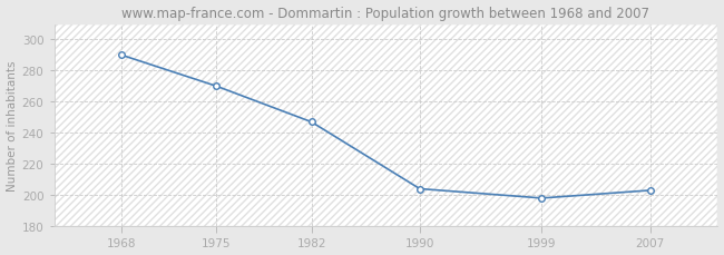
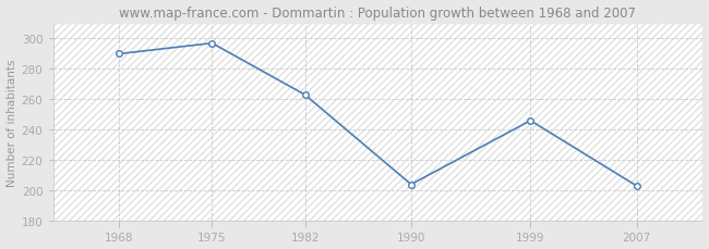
1975: 270 -> 297
1982: 247 -> 263
1999: 198 -> 246
